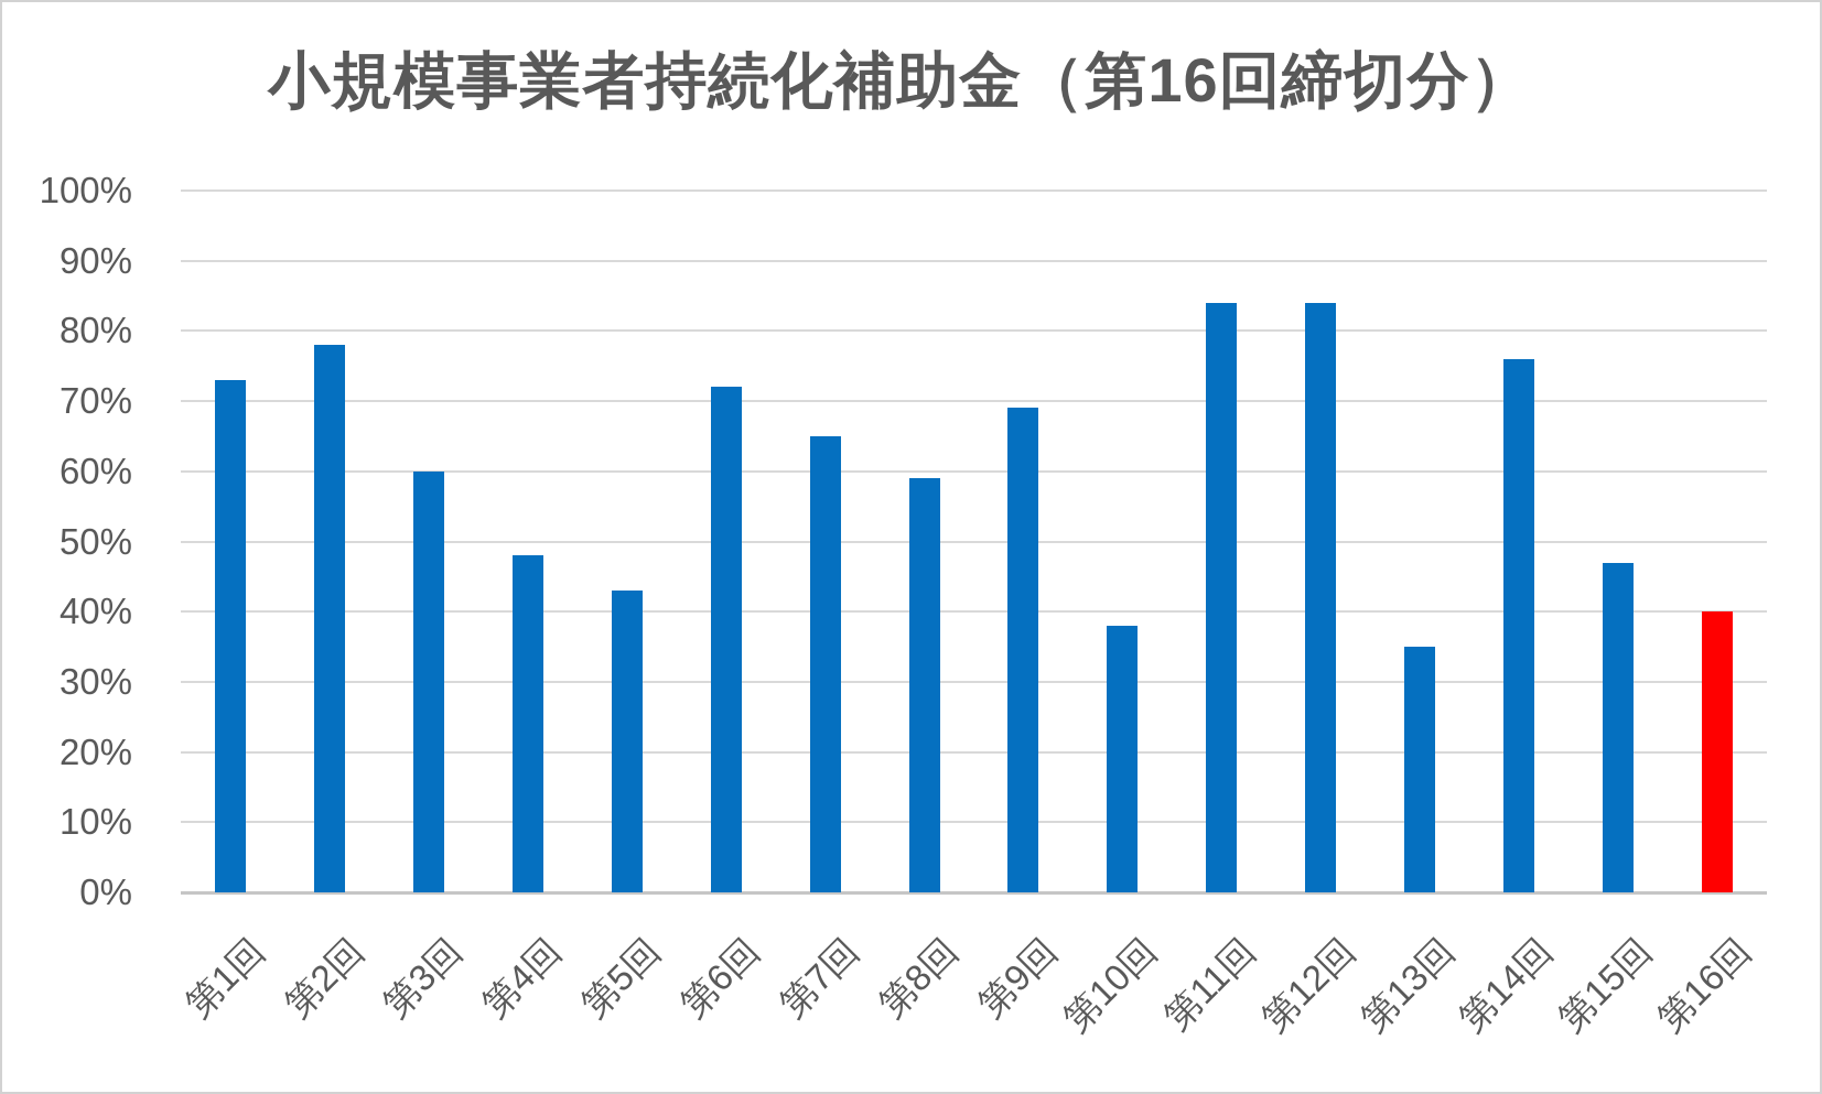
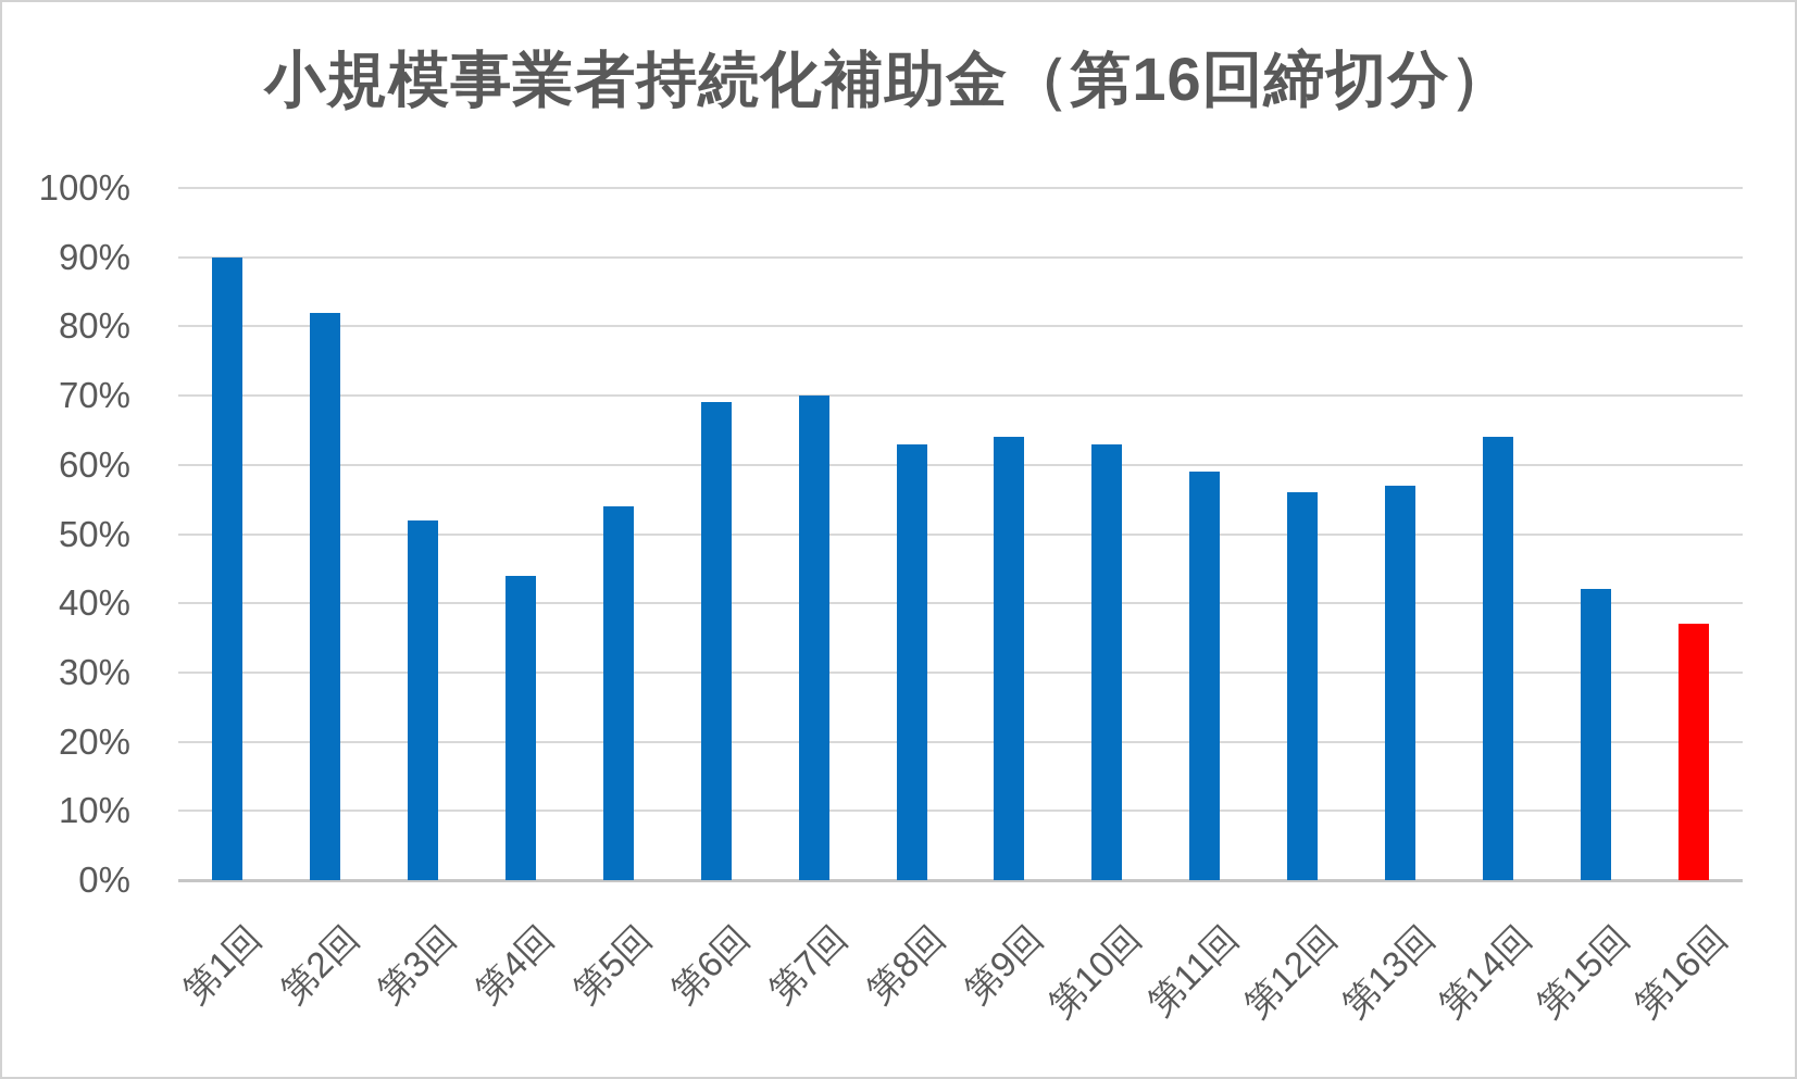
第1回: 73% -> 90%
第2回: 78% -> 82%
第3回: 60% -> 52%
第4回: 48% -> 44%
第5回: 43% -> 54%
第6回: 72% -> 69%
第7回: 65% -> 70%
第8回: 59% -> 63%
第9回: 69% -> 64%
第10回: 38% -> 63%
第11回: 84% -> 59%
第12回: 84% -> 56%
第13回: 35% -> 57%
第14回: 76% -> 64%
第15回: 47% -> 42%
第16回: 40% -> 37%
